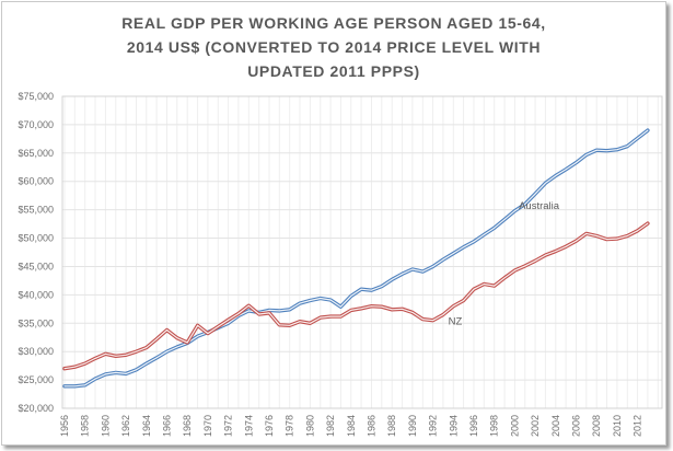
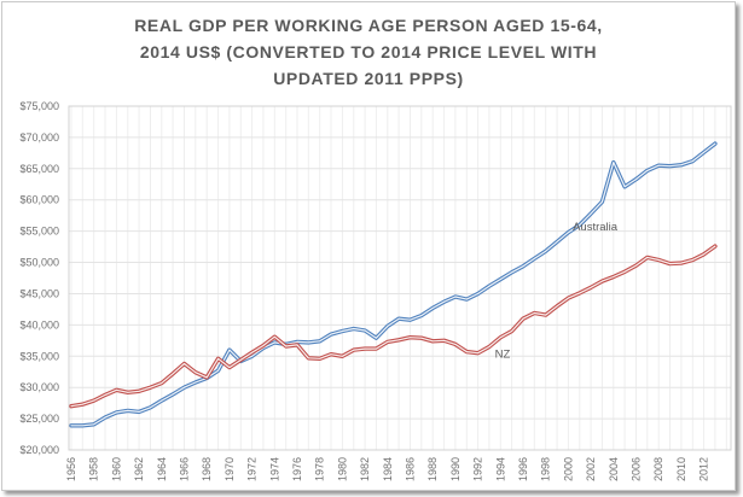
Australia/1970: $33000 -> $36000
Australia/2004: $61000 -> $66000
